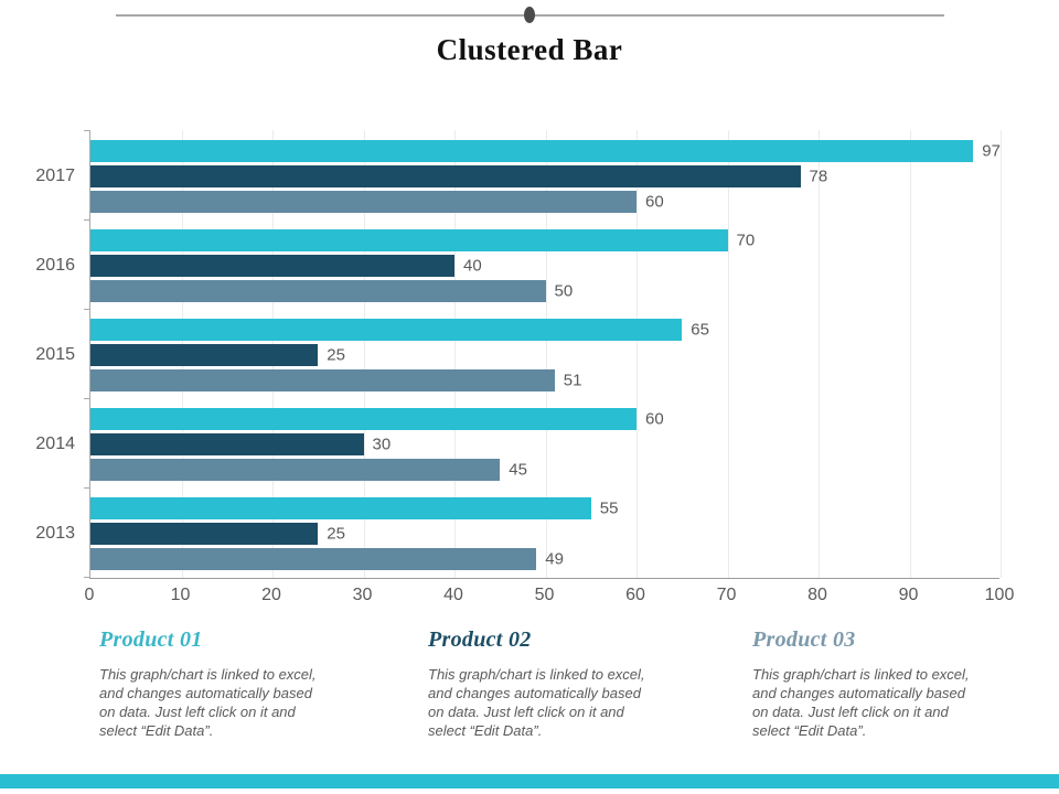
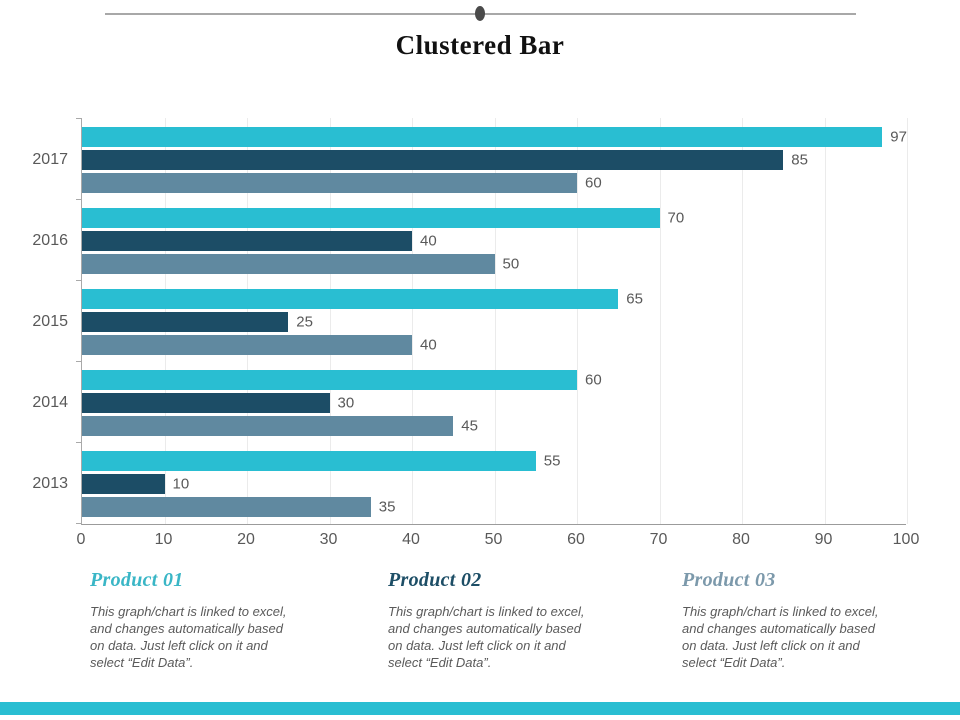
Product 02/2017: 78 -> 85
Product 03/2015: 51 -> 40
Product 02/2013: 25 -> 10
Product 03/2013: 49 -> 35
